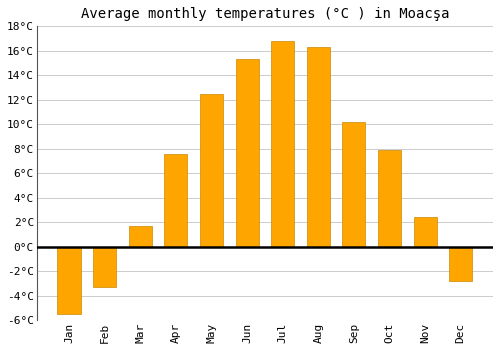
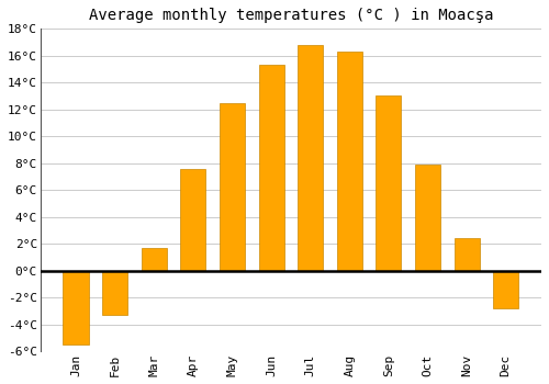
Sep: 10.2°C -> 13.0°C
